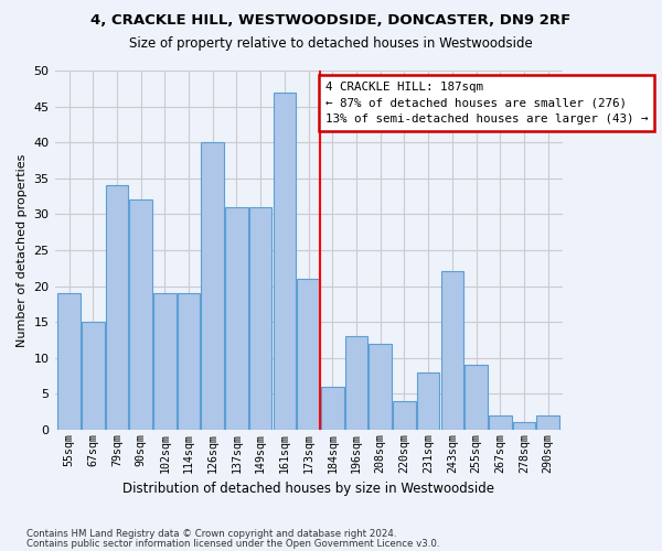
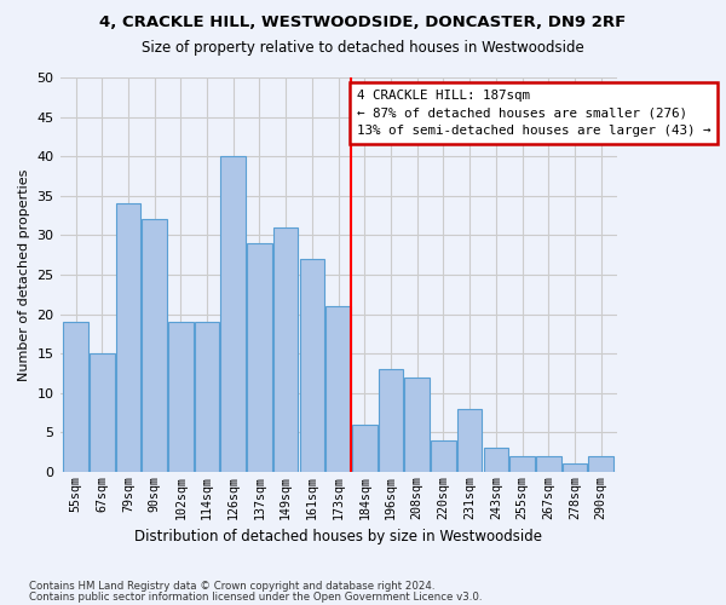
137sqm: 31 -> 29
161sqm: 47 -> 27
243sqm: 22 -> 3
255sqm: 9 -> 2
